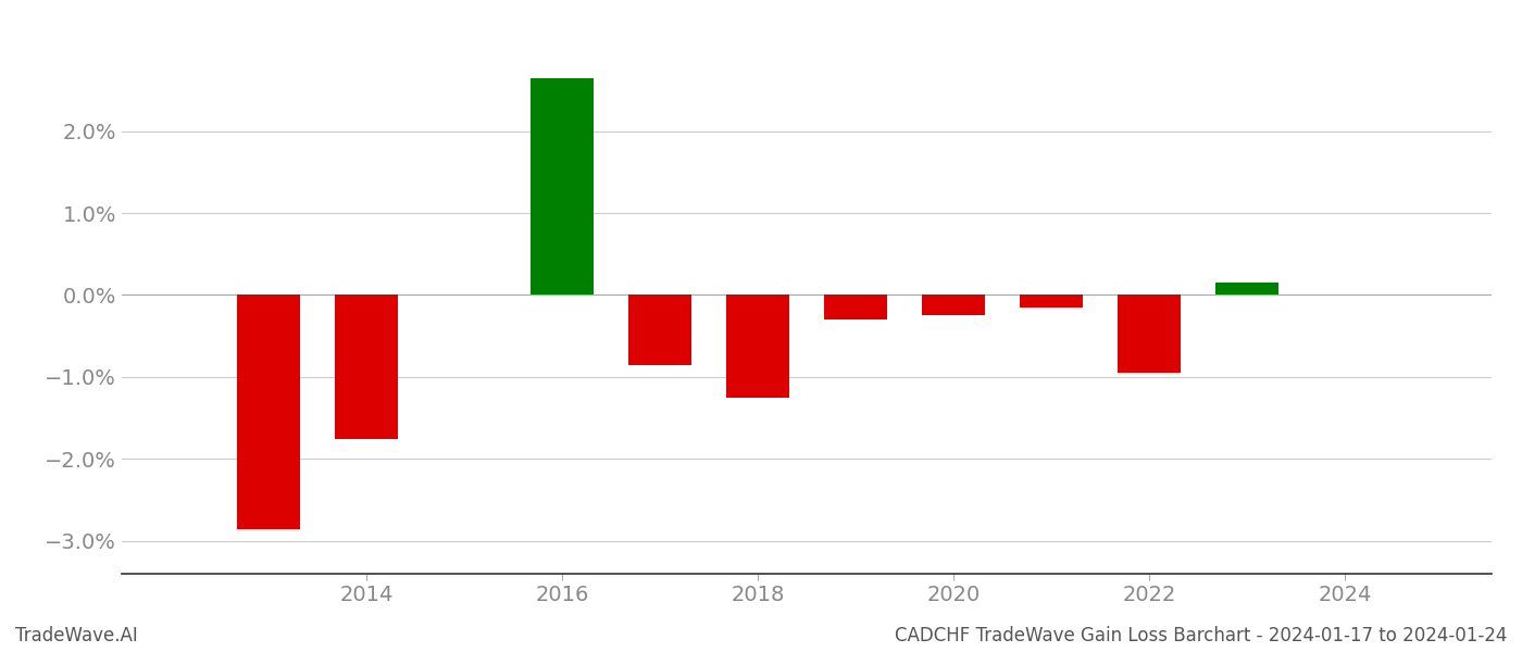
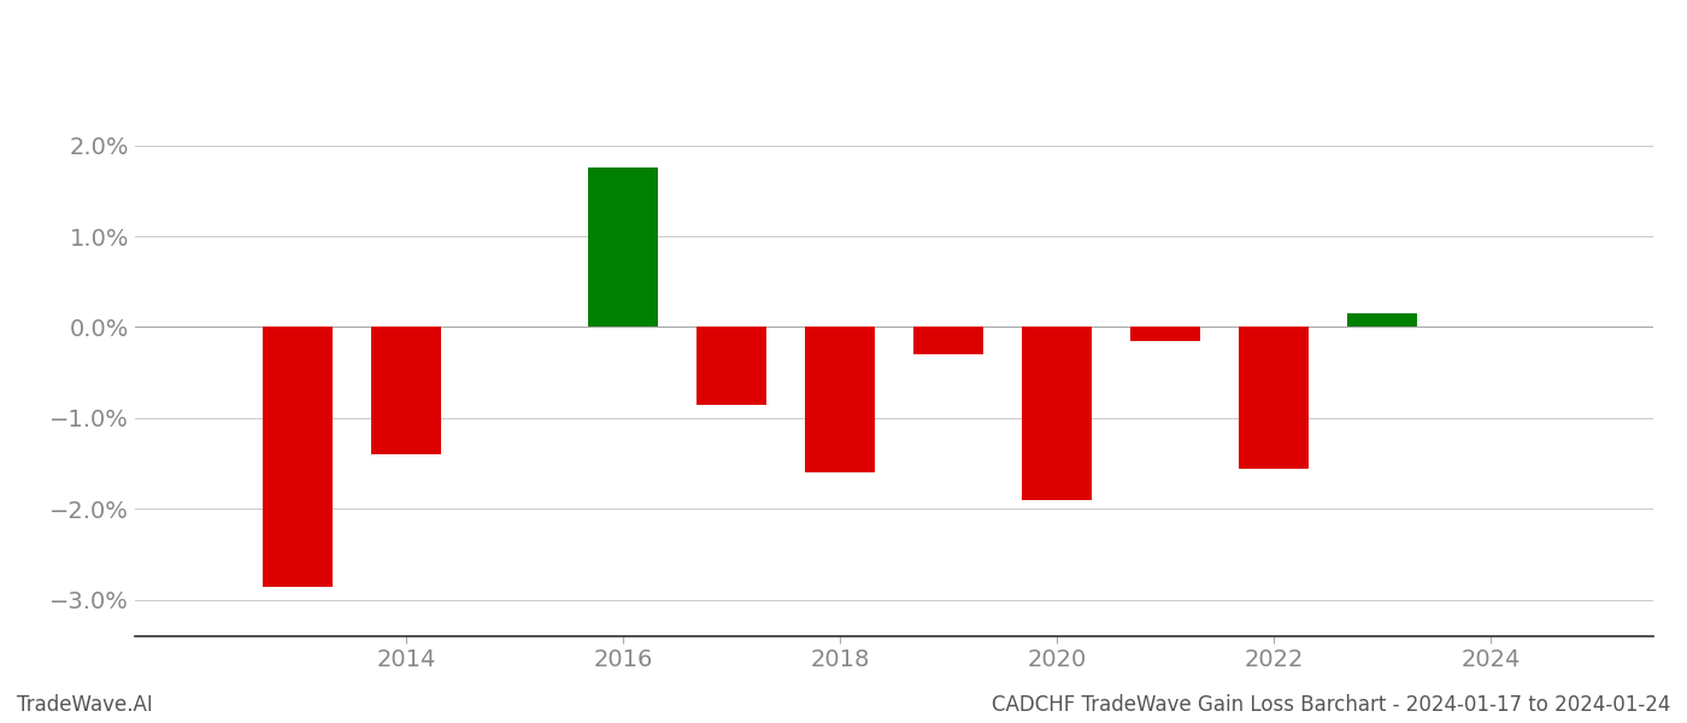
2014: -1.75% -> -1.40%
2016: 2.65% -> 1.76%
2018: -1.25% -> -1.60%
2020: -0.25% -> -1.90%
2022: -0.95% -> -1.56%
